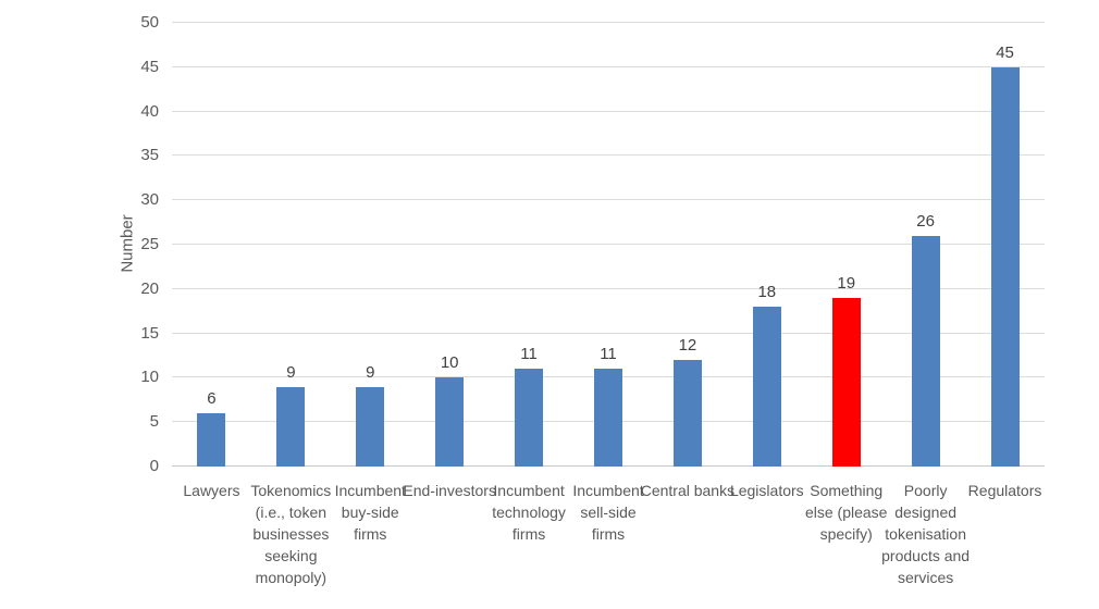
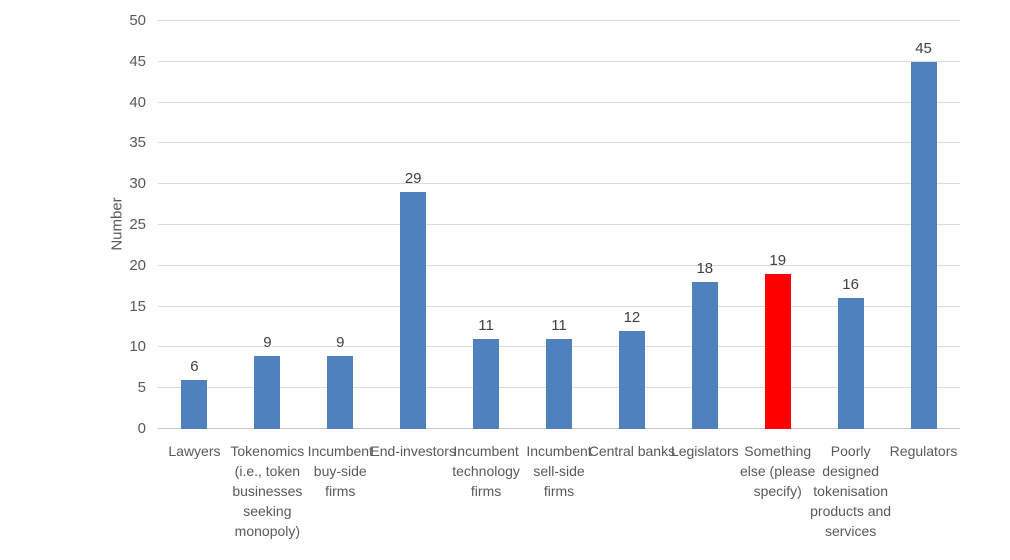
End-investors: 10 -> 29
Poorly designed tokenisation products and services: 26 -> 16
